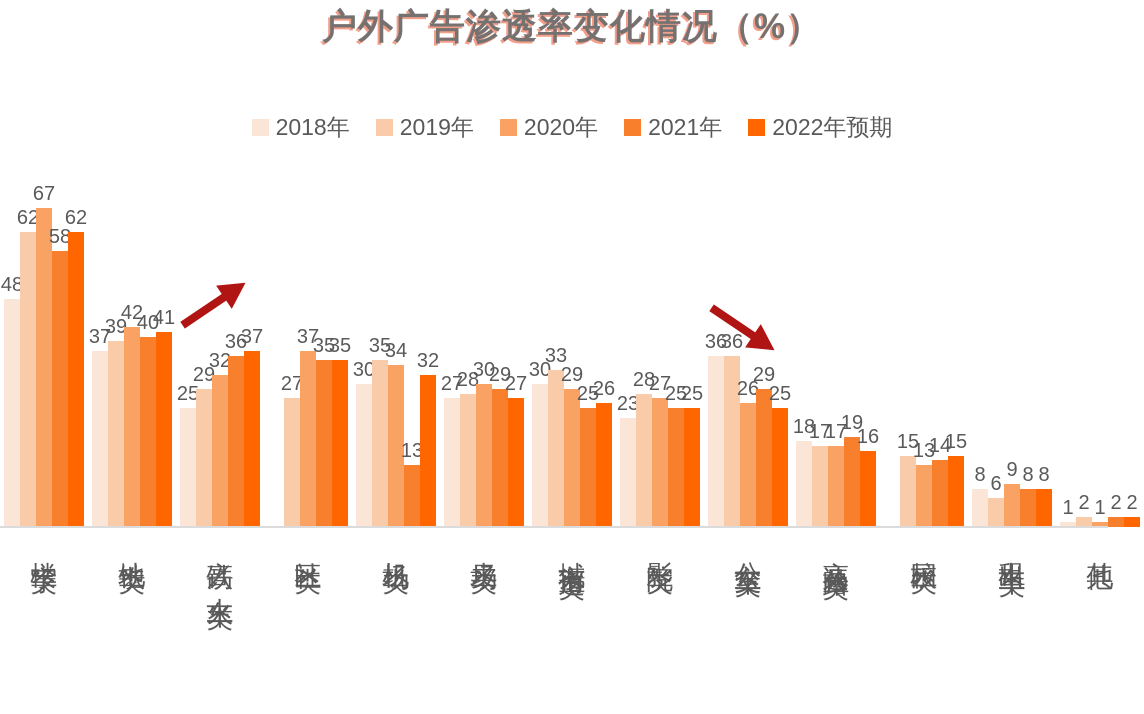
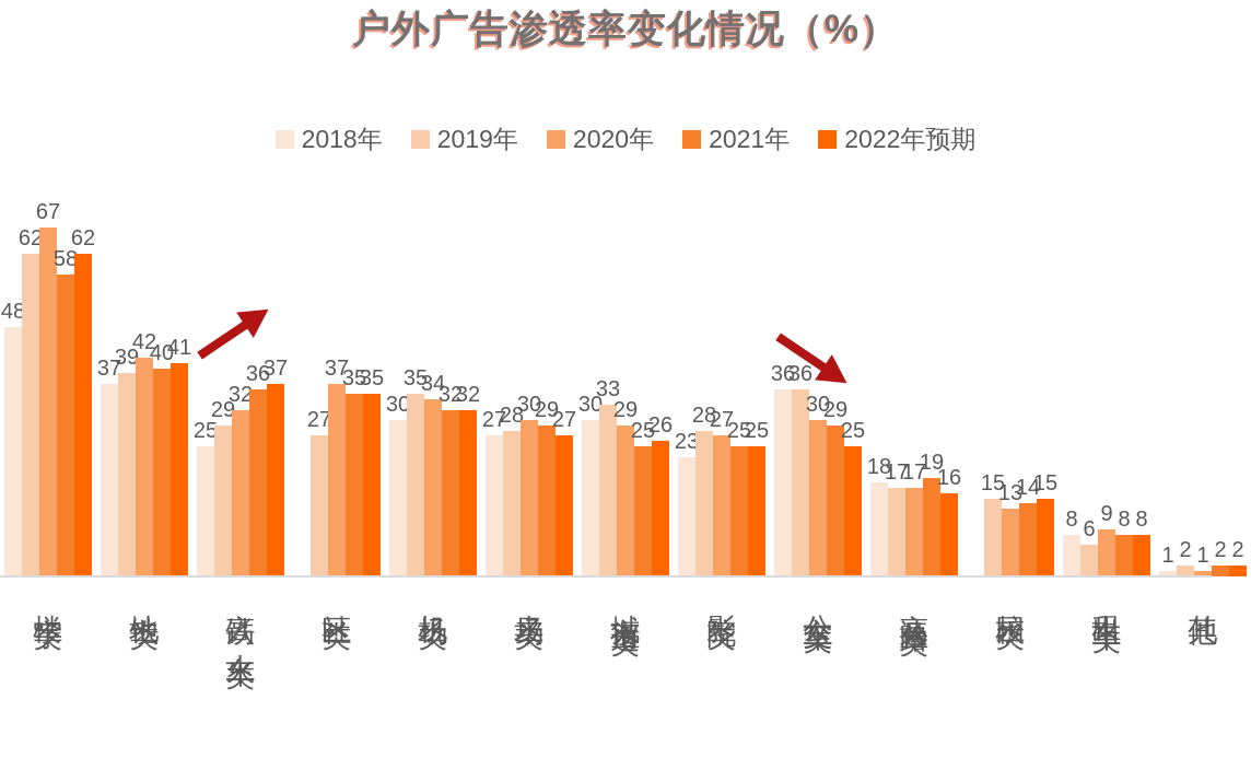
2021年/机场类: 13 -> 32
2020年/公交车类: 26 -> 30
